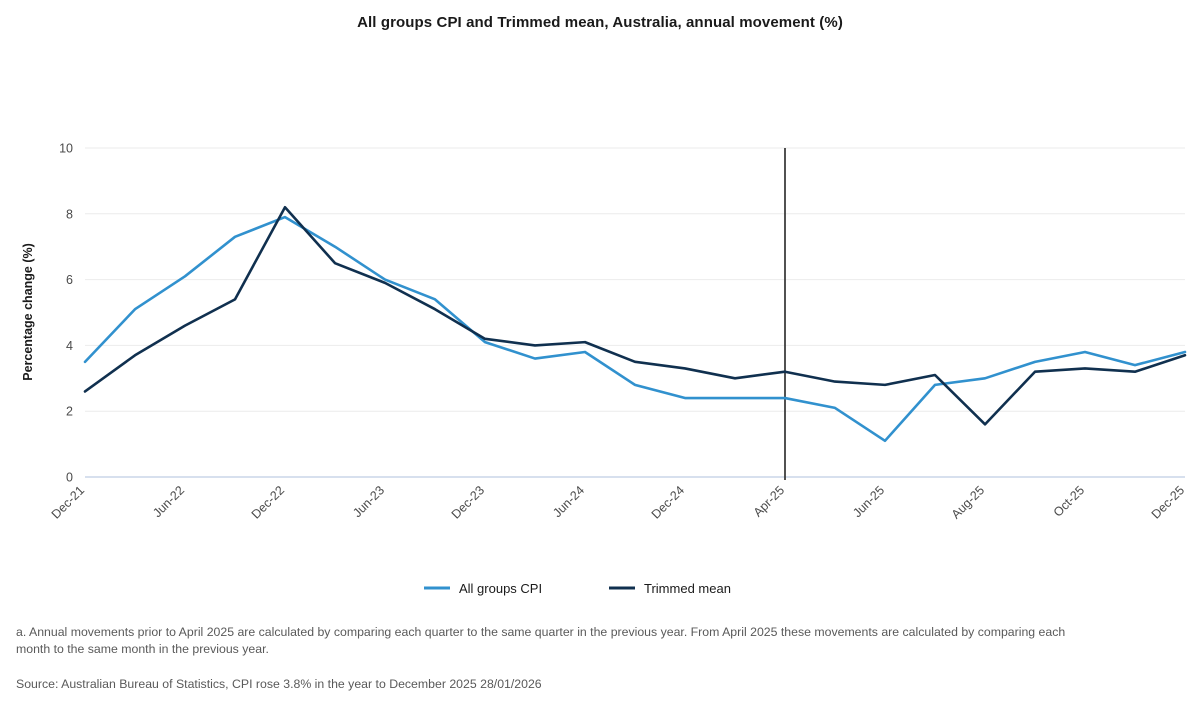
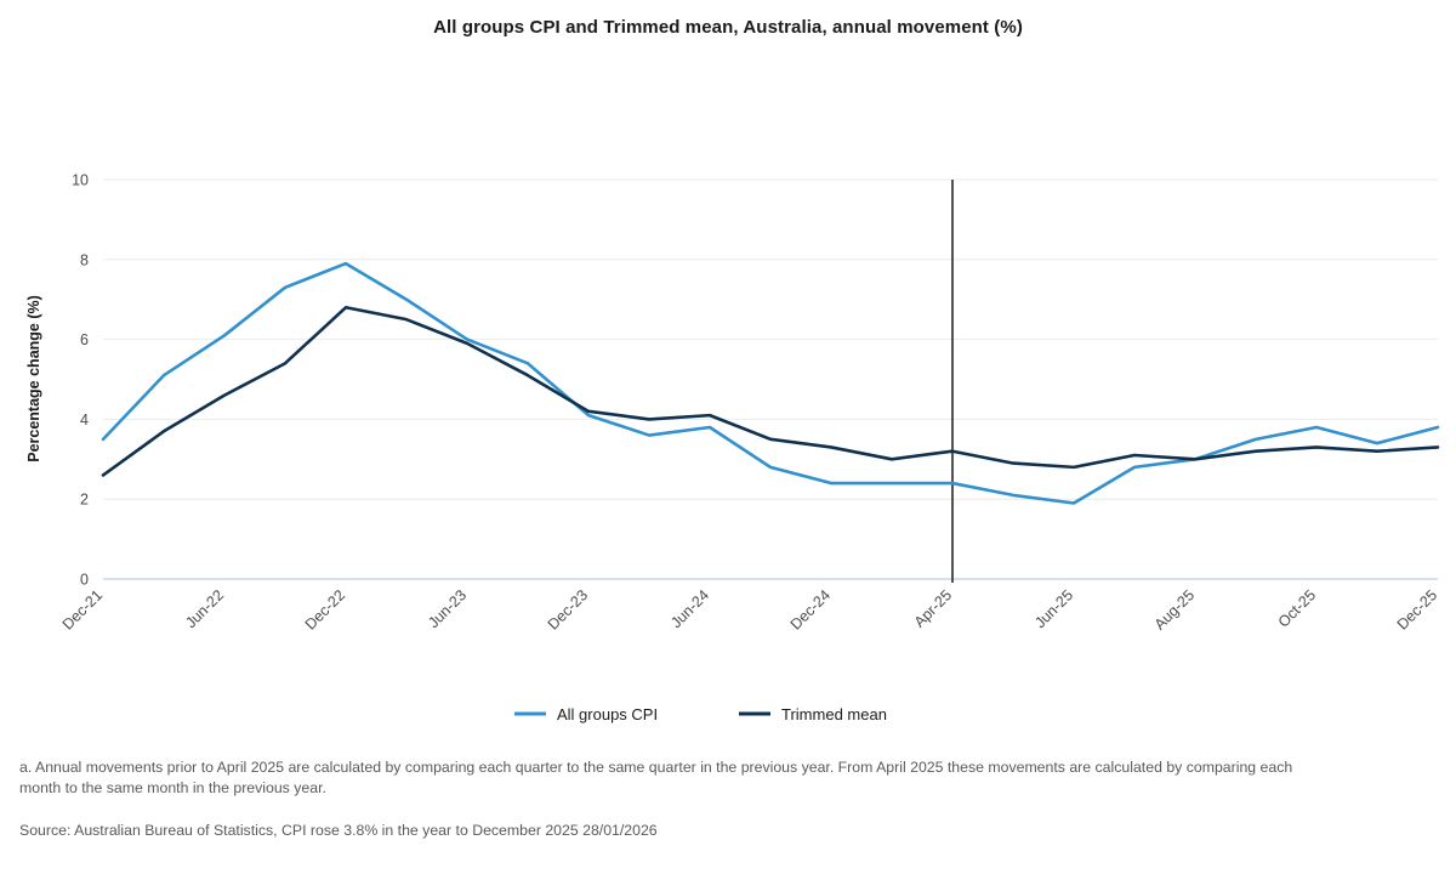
Trimmed mean/Dec-22: 8.2 -> 6.8
All groups CPI/Jun-25: 1.1 -> 1.9
Trimmed mean/Aug-25: 1.6 -> 3.0
Trimmed mean/Dec-25: 3.7 -> 3.3
